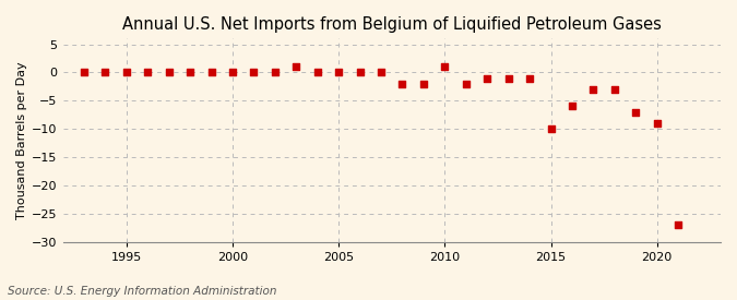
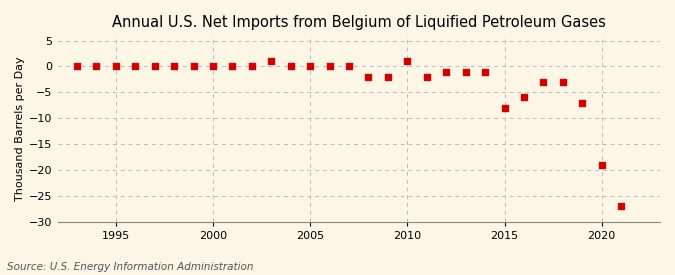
2015: -10 -> -8
2020: -9 -> -19
